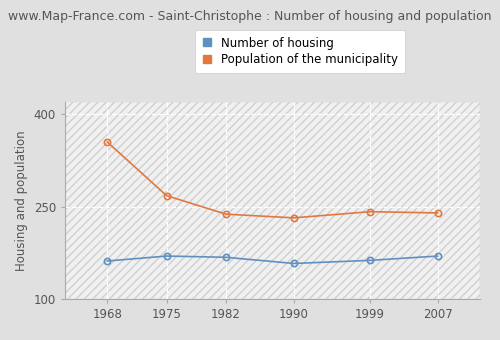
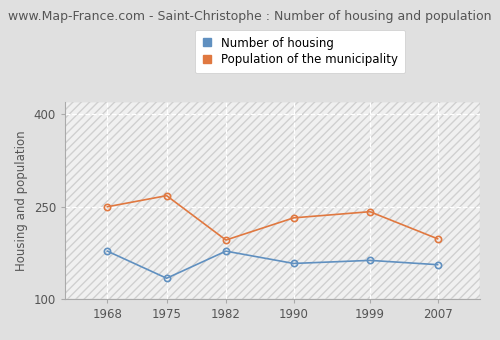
Number of housing/1968: 162 -> 178
Population of the municipality/1968: 355 -> 250
Number of housing/1975: 170 -> 134
Number of housing/1982: 168 -> 178
Population of the municipality/1982: 238 -> 196
Number of housing/2007: 170 -> 156
Population of the municipality/2007: 240 -> 198
